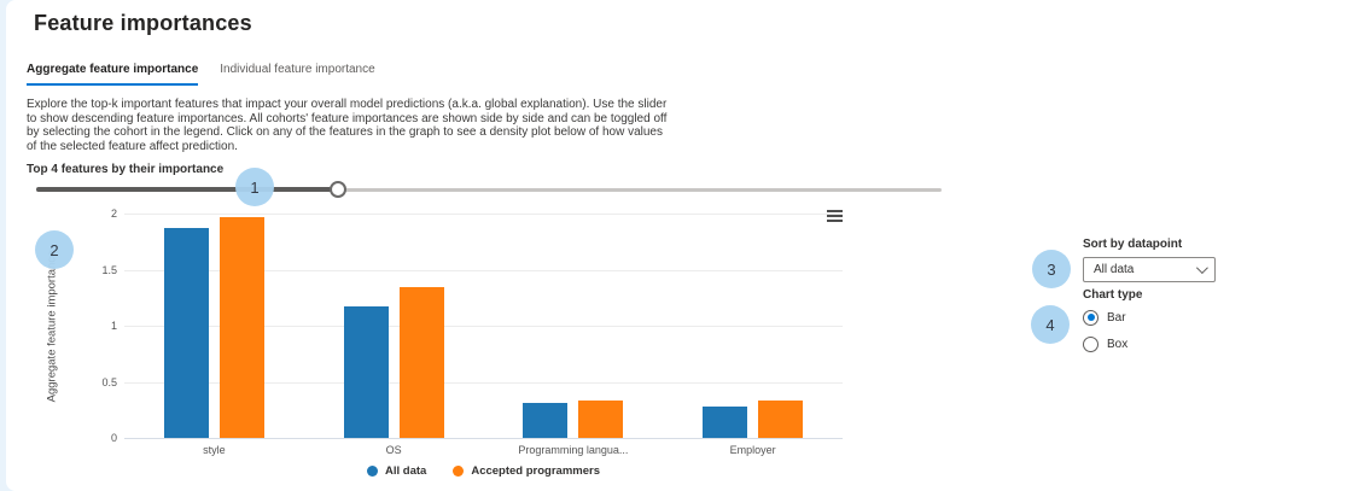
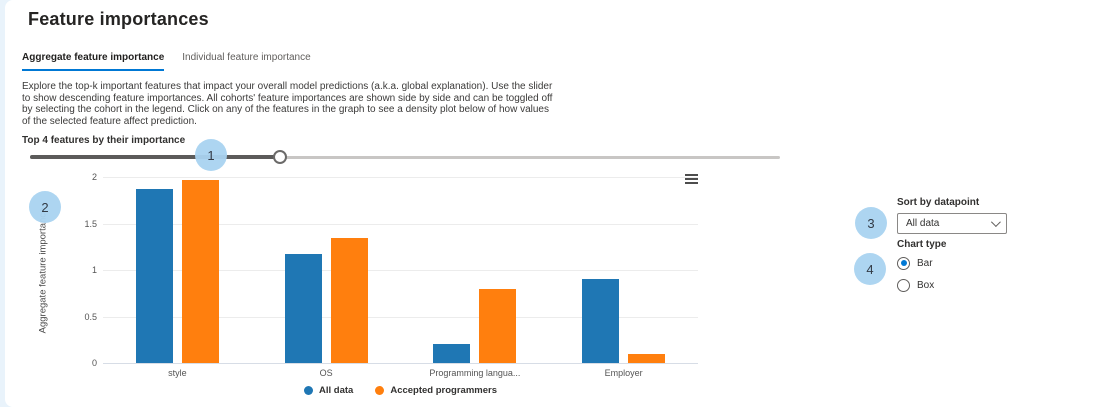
All data/Programming langua...: 0.3 -> 0.2
Accepted programmers/Programming langua...: 0.3 -> 0.8
All data/Employer: 0.3 -> 0.9
Accepted programmers/Employer: 0.3 -> 0.1
